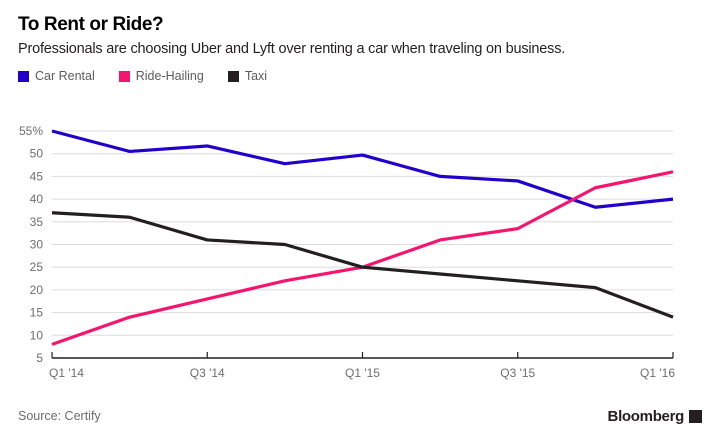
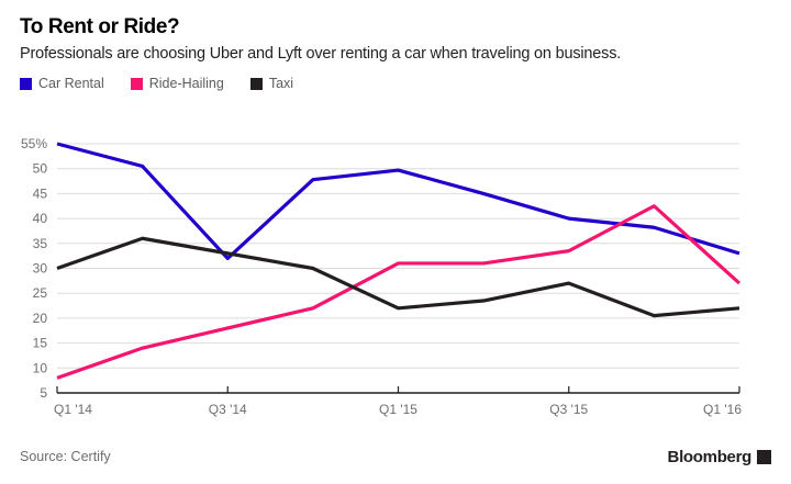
Taxi/Q1 '14: 37% -> 30%
Car Rental/Q3 '14: 52% -> 32%
Taxi/Q3 '14: 31% -> 33%
Ride-Hailing/Q1 '15: 25% -> 31%
Taxi/Q1 '15: 25% -> 22%
Car Rental/Q3 '15: 44% -> 40%
Taxi/Q3 '15: 22% -> 27%
Car Rental/Q1 '16: 40% -> 33%
Ride-Hailing/Q1 '16: 46% -> 27%
Taxi/Q1 '16: 14% -> 22%
